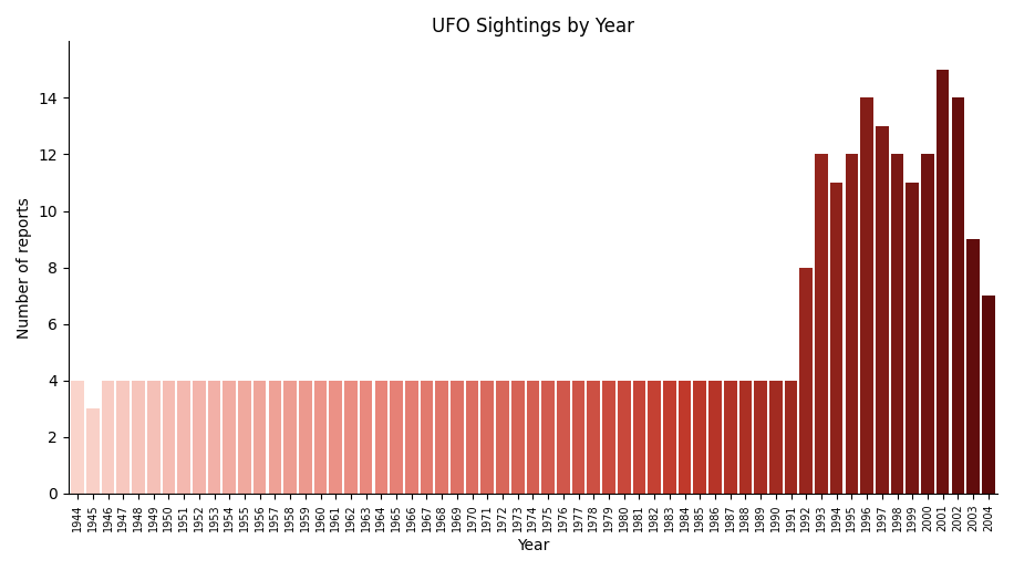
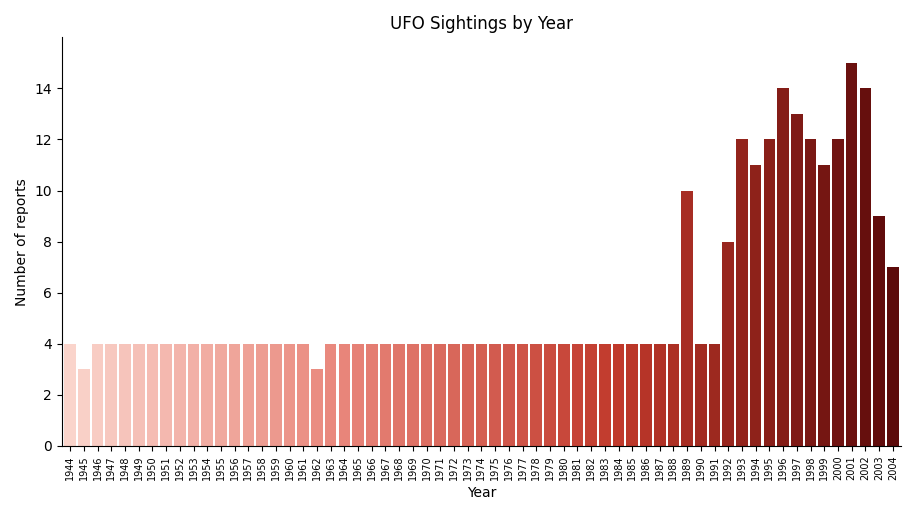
1962: 4 -> 3
1989: 4 -> 10
